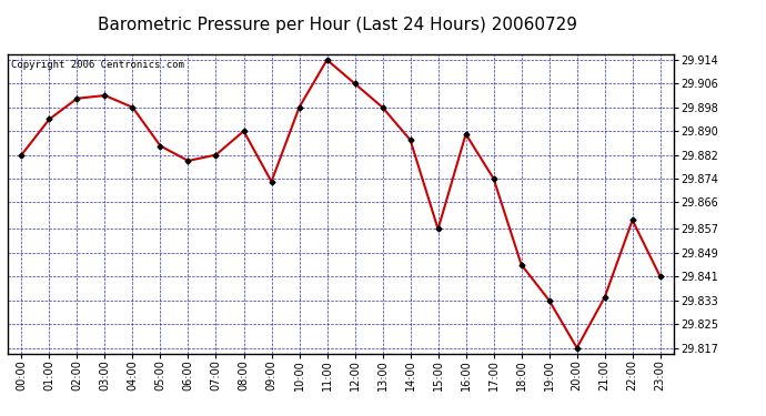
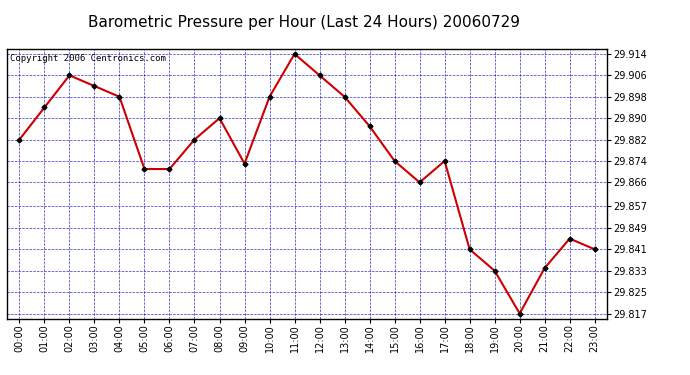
02:00: 29.901 -> 29.906
05:00: 29.885 -> 29.871
06:00: 29.880 -> 29.871
15:00: 29.857 -> 29.874
16:00: 29.889 -> 29.866
18:00: 29.845 -> 29.841
22:00: 29.860 -> 29.845
